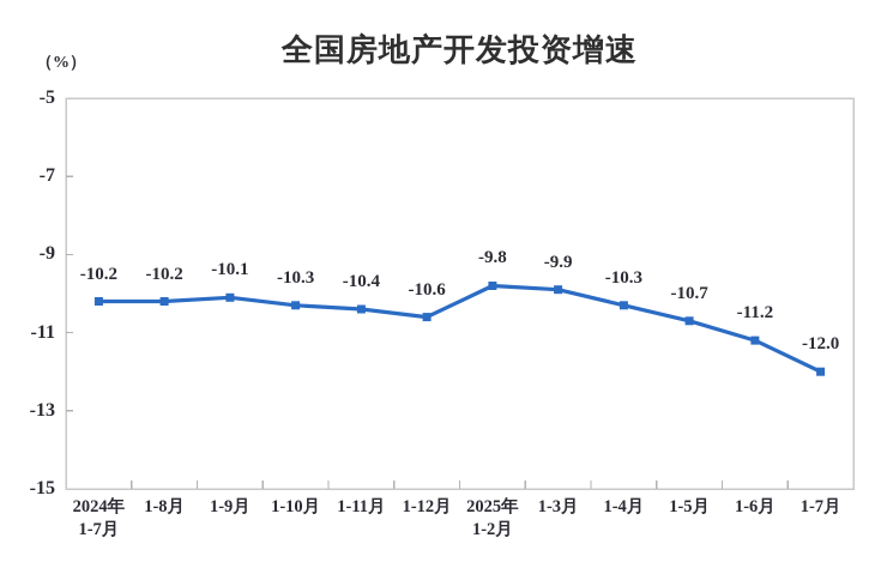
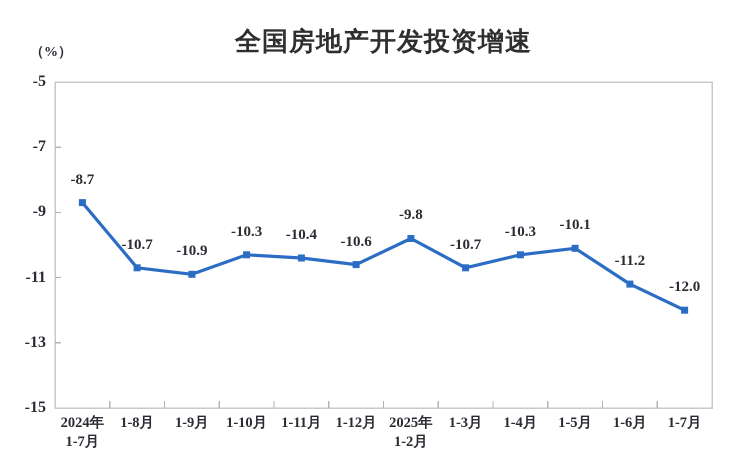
2024年 1-7月: -10.2 -> -8.7
1-8月: -10.2 -> -10.7
1-9月: -10.1 -> -10.9
1-3月: -9.9 -> -10.7
1-5月: -10.7 -> -10.1
